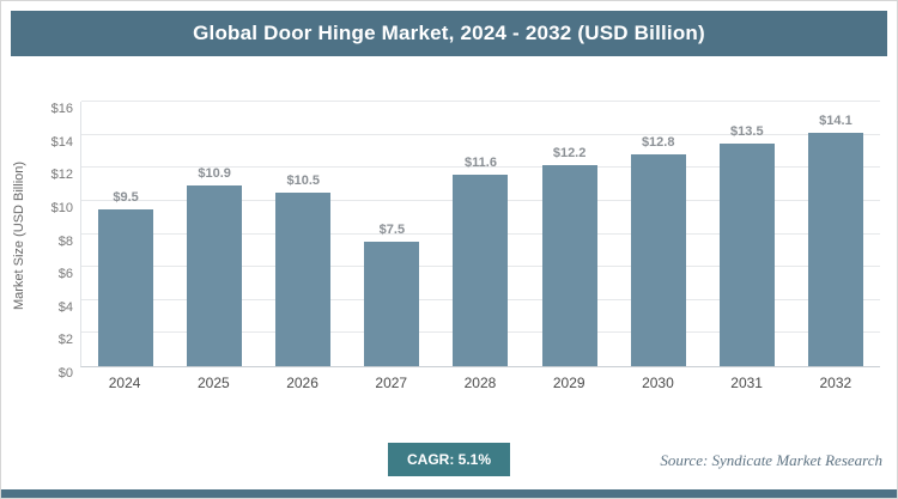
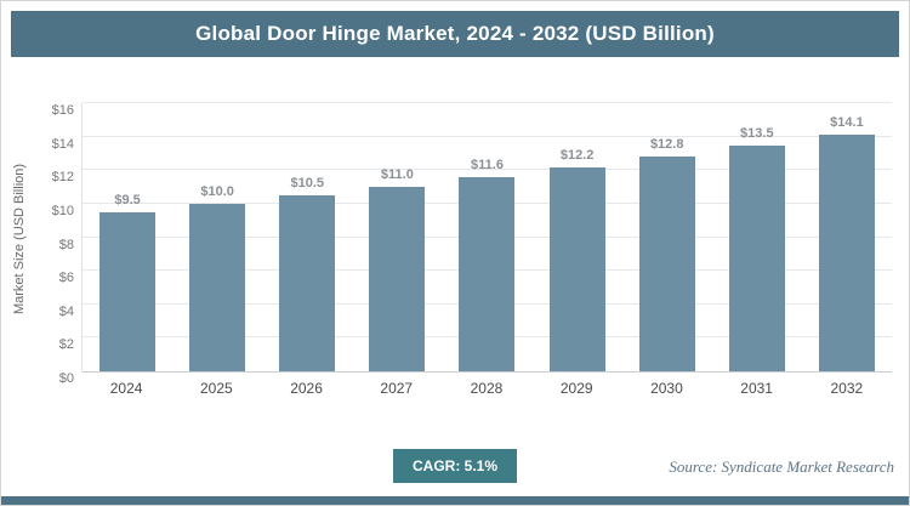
2025: $10.9 -> $10.0
2027: $7.5 -> $11.0
